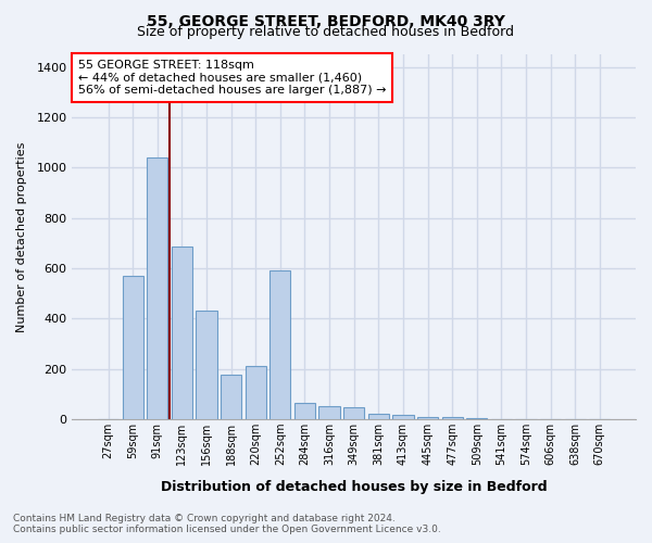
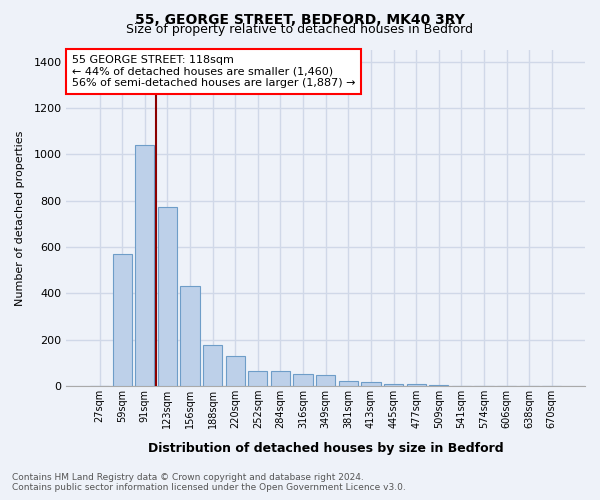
123sqm: 685 -> 770
220sqm: 210 -> 130
252sqm: 590 -> 65
